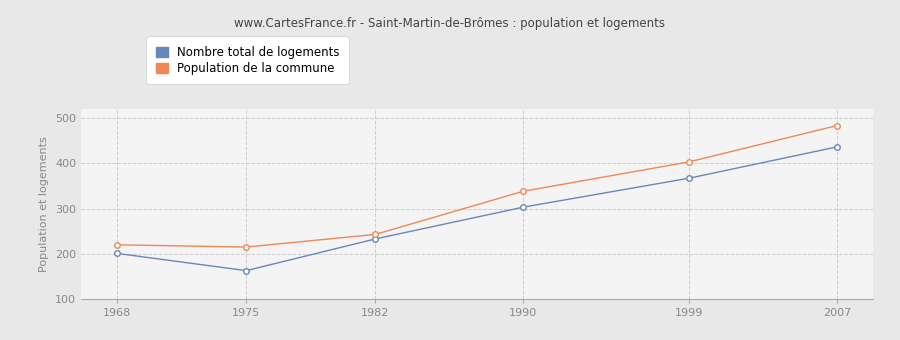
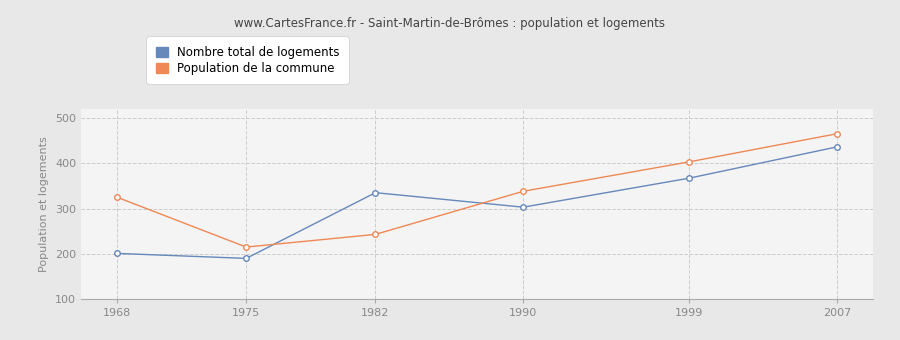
Population de la commune/1968: 220 -> 325
Nombre total de logements/1975: 163 -> 190
Nombre total de logements/1982: 233 -> 335
Population de la commune/2007: 483 -> 465
